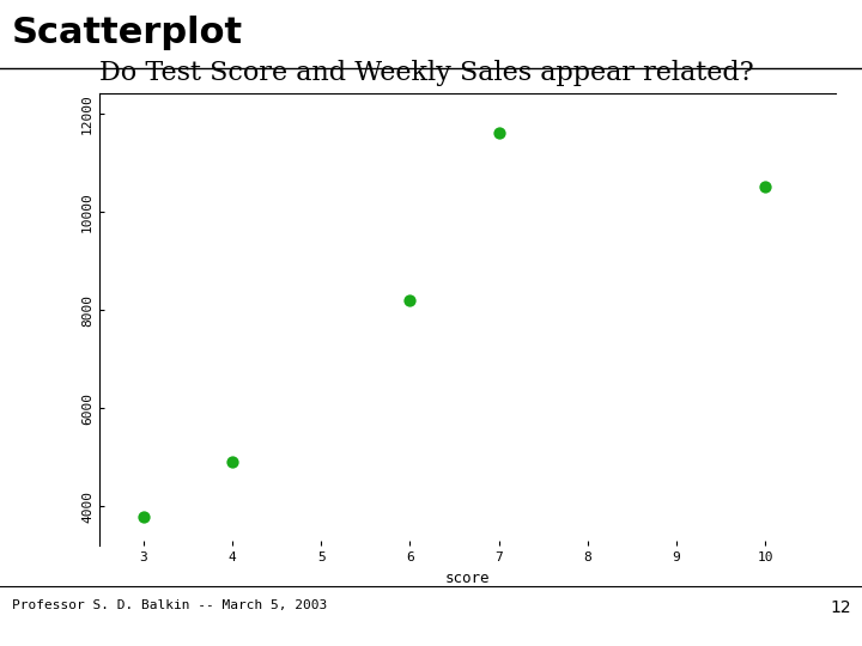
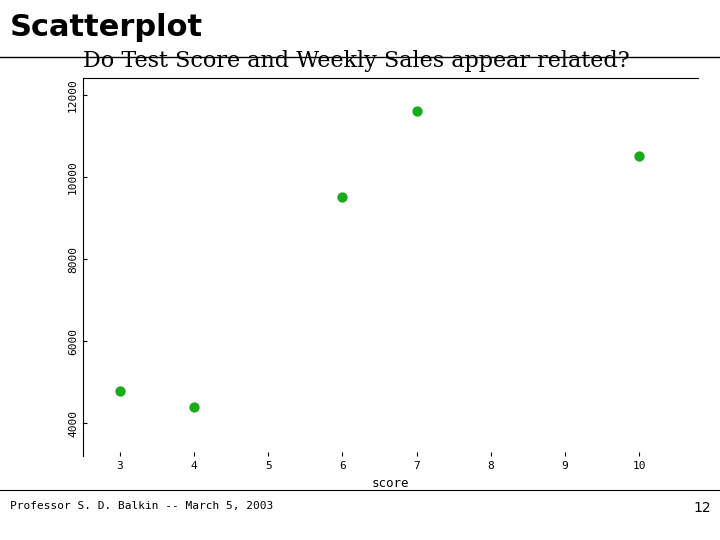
3: 3800 -> 4800
4: 4900 -> 4400
6: 8200 -> 9500
